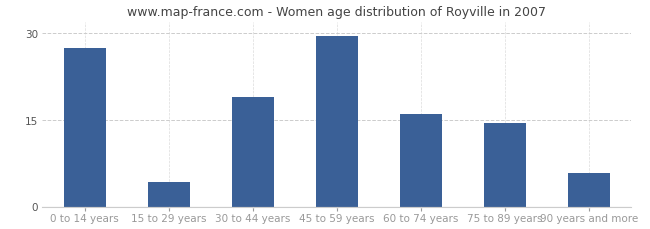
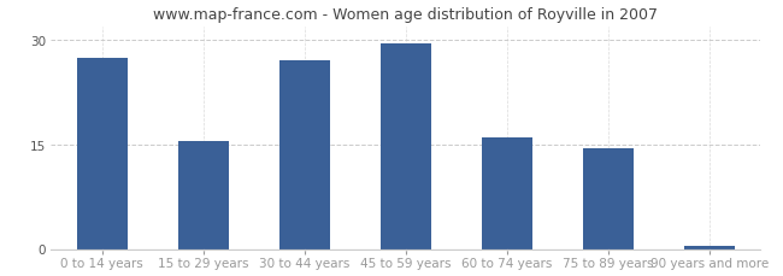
15 to 29 years: 4.2 -> 15.5
30 to 44 years: 19.0 -> 27.0
90 years and more: 5.8 -> 0.4
